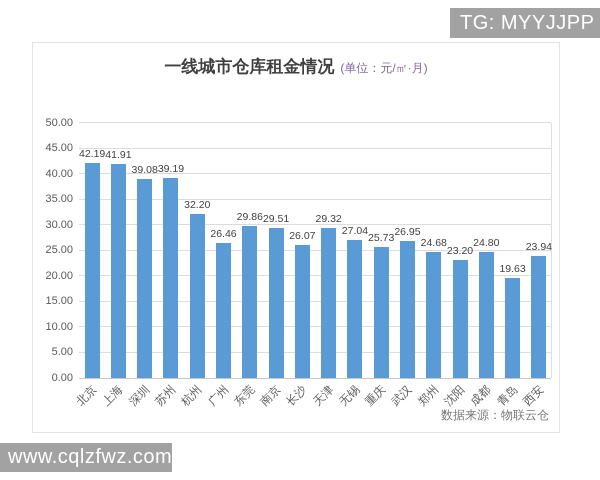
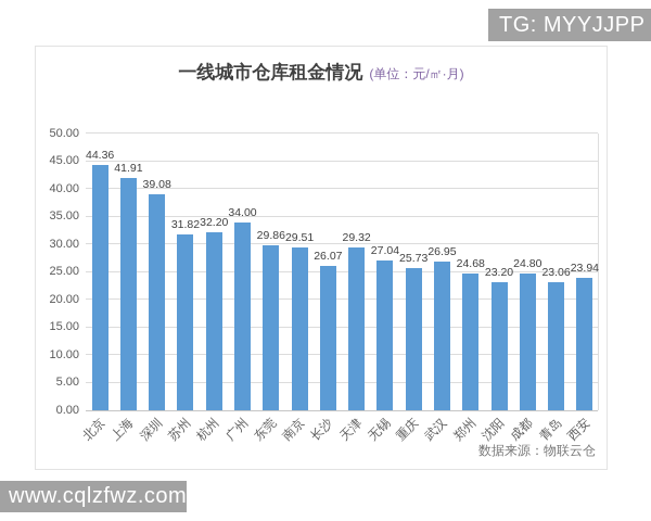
北京: 42.19 -> 44.36
苏州: 39.19 -> 31.82
广州: 26.46 -> 34.00
青岛: 19.63 -> 23.06
